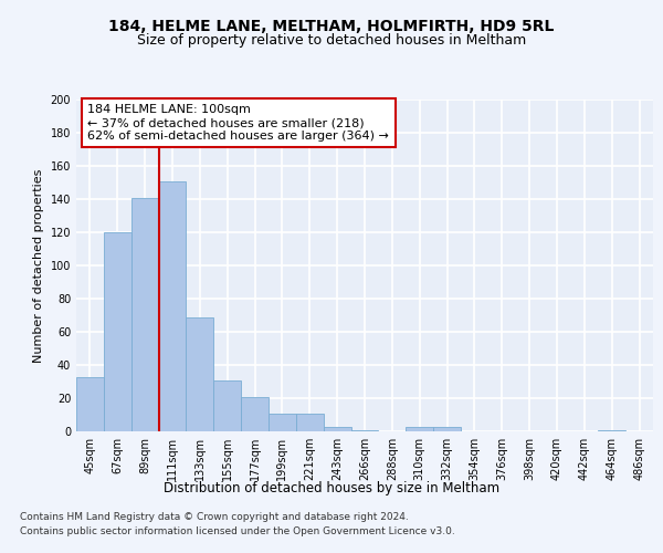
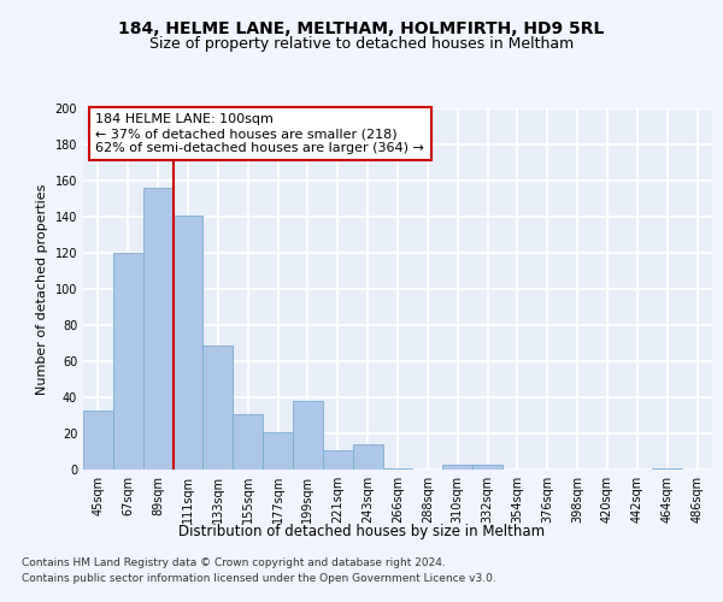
89sqm: 141 -> 156
111sqm: 151 -> 141
199sqm: 11 -> 38
243sqm: 3 -> 14
